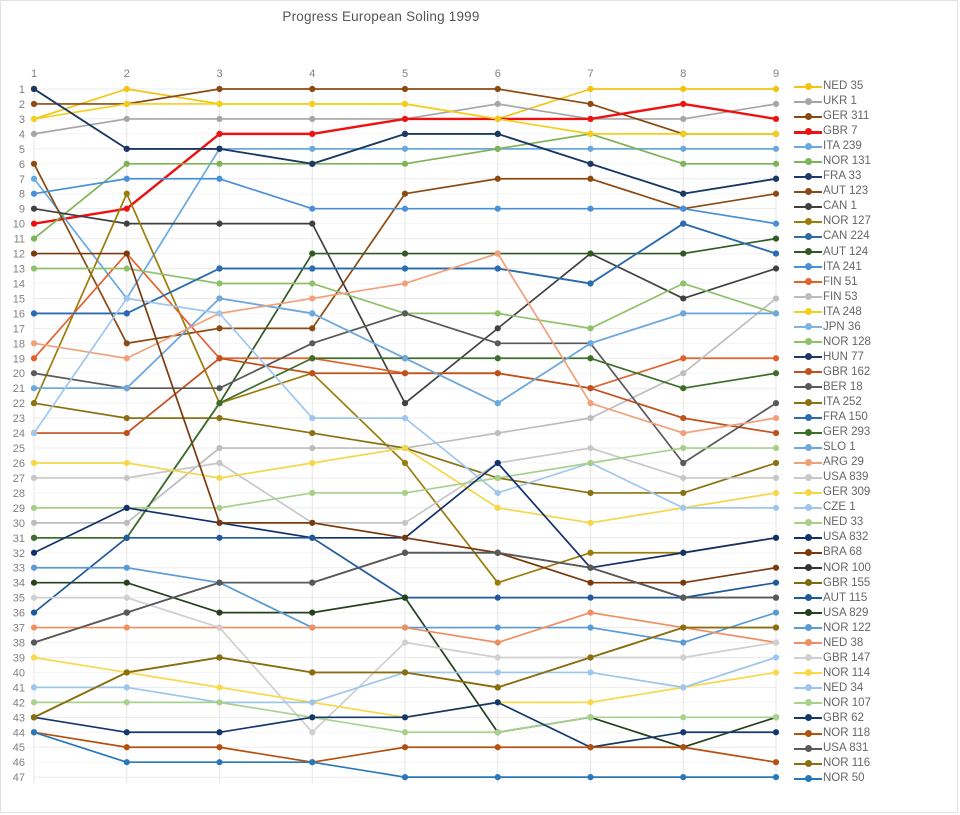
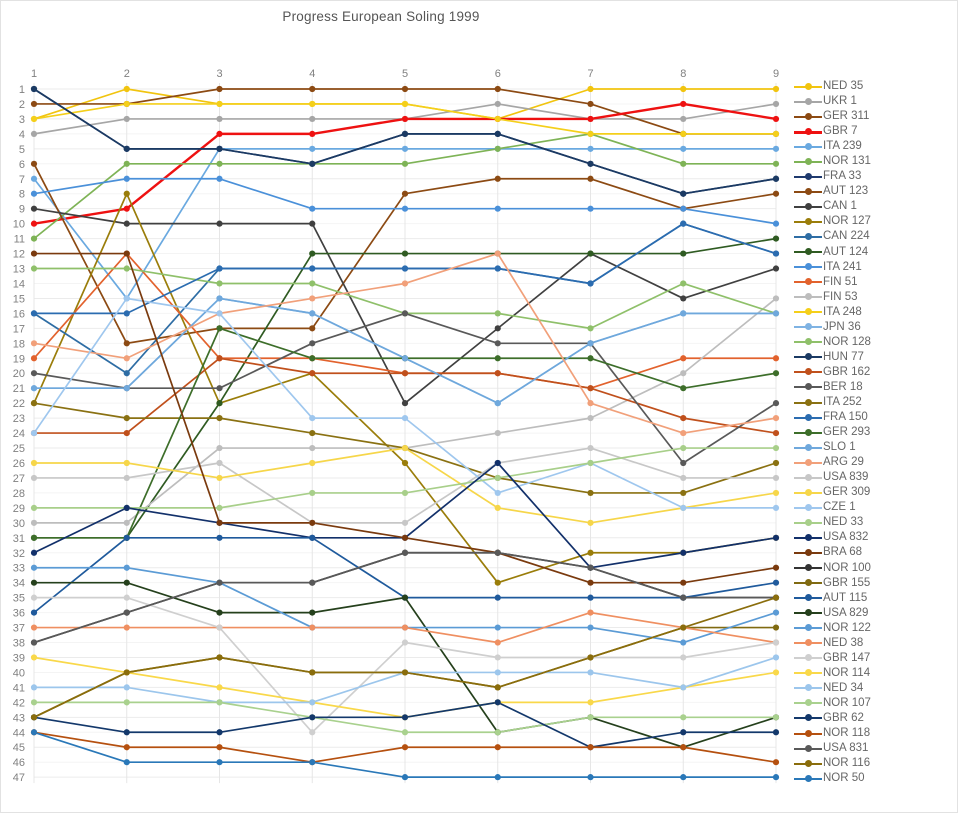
CAN 224/2: 16 -> 20
GER 293/3: 22 -> 17
NOR 116/9: 37 -> 35
